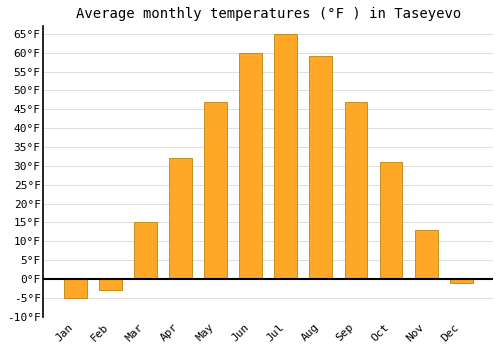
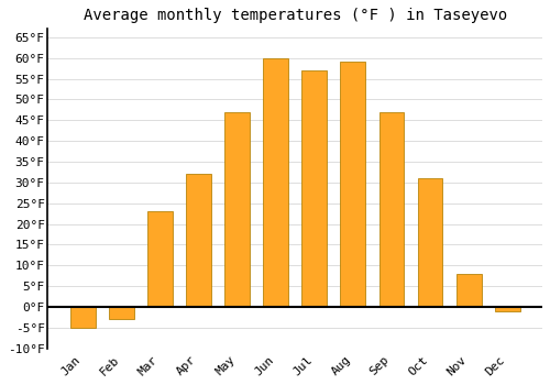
Mar: 15°F -> 23°F
Jul: 65°F -> 57°F
Nov: 13°F -> 8°F
